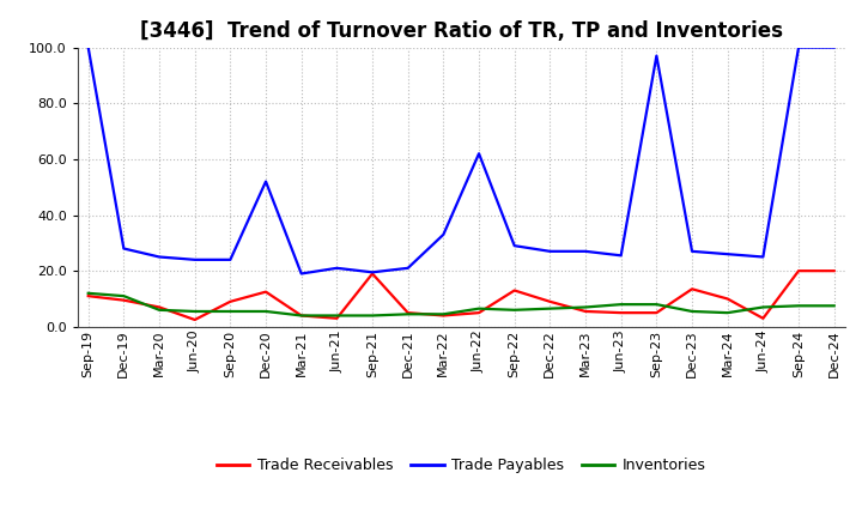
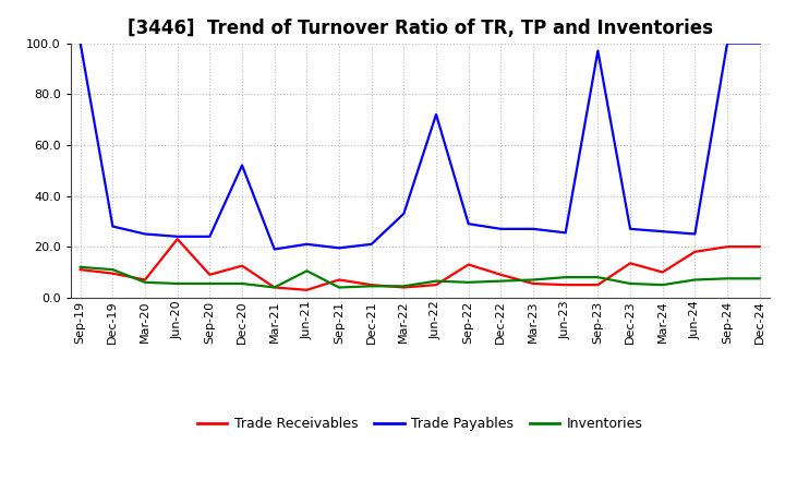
Trade Receivables/Jun-20: 2.5 -> 23.0
Inventories/Jun-21: 4.0 -> 10.5
Trade Receivables/Sep-21: 19.0 -> 7.0
Trade Payables/Jun-22: 62.0 -> 72.0
Trade Receivables/Jun-24: 3.0 -> 18.0
